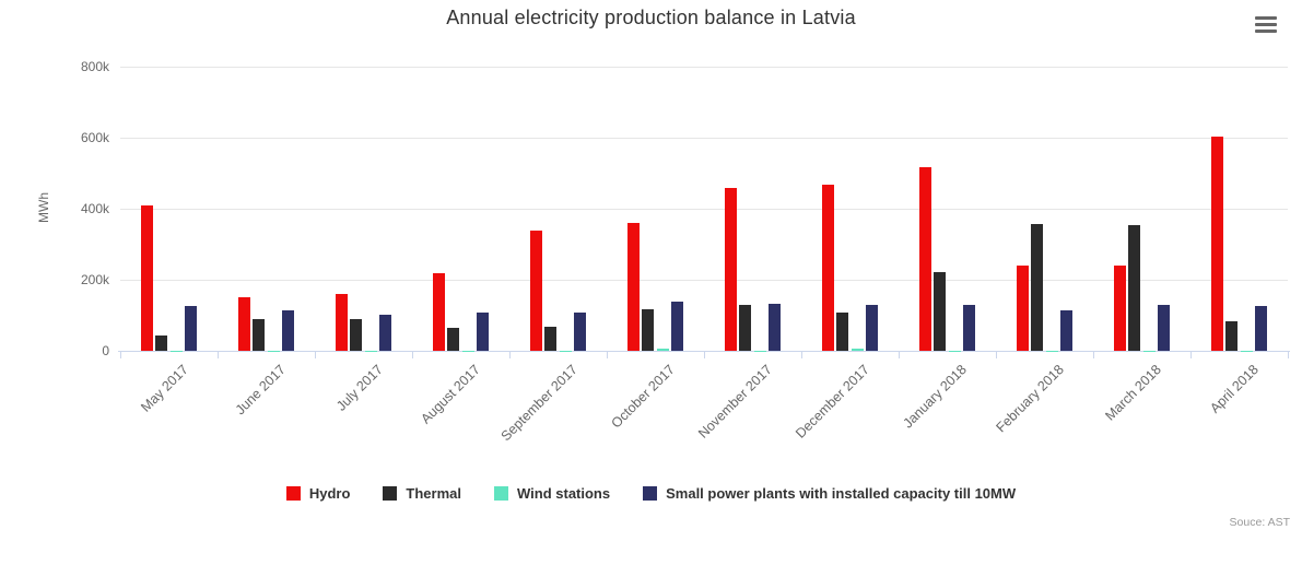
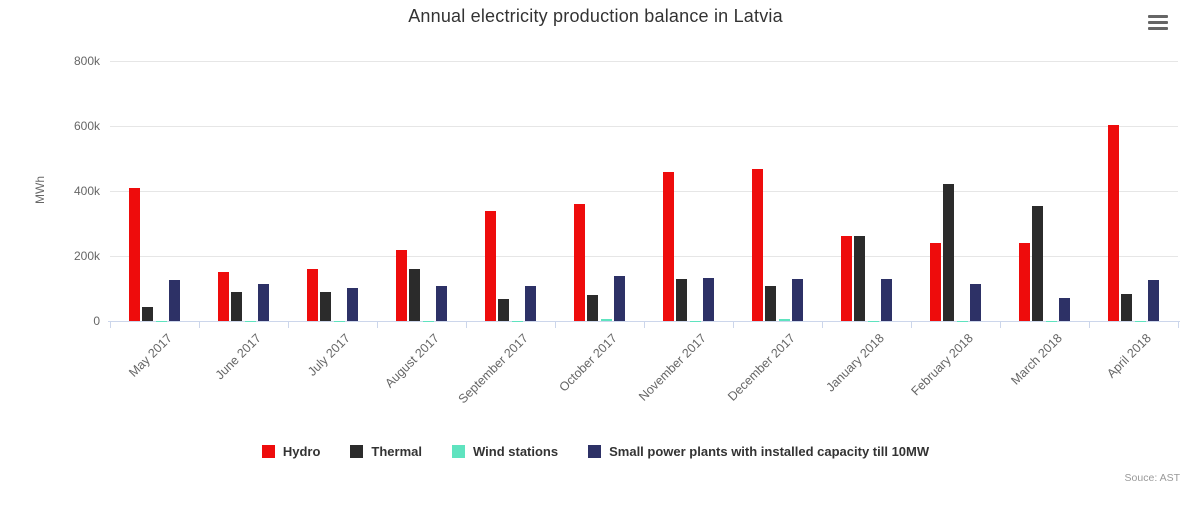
Thermal/August 2017: 60k -> 160k
Thermal/October 2017: 120k -> 80k
Hydro/January 2018: 520k -> 260k
Thermal/January 2018: 220k -> 260k
Thermal/February 2018: 360k -> 420k
Small power plants with installed capacity till 10MW/March 2018: 130k -> 70k
